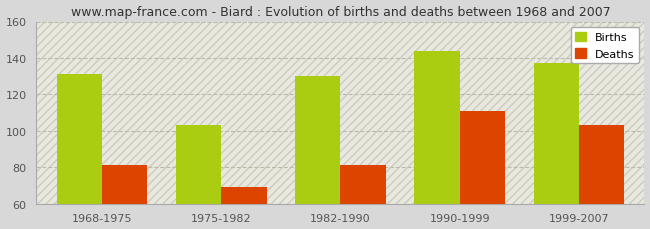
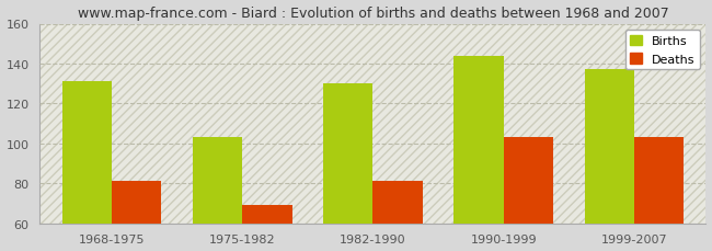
Deaths/1990-1999: 111 -> 103
